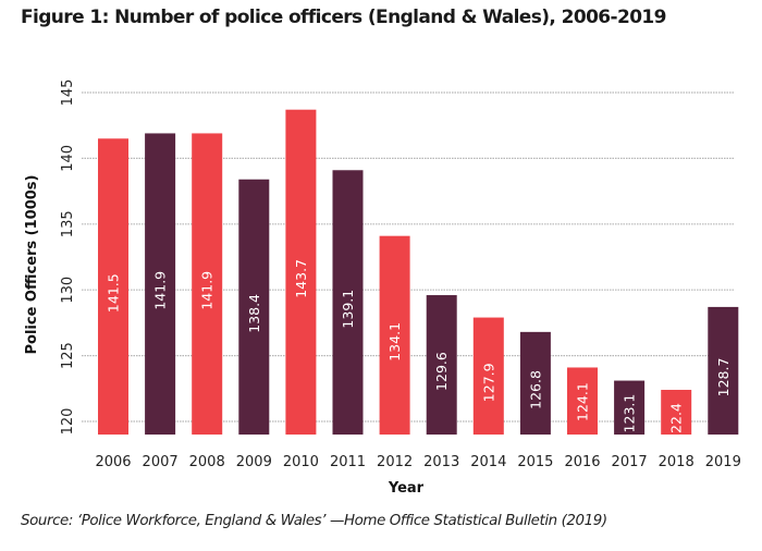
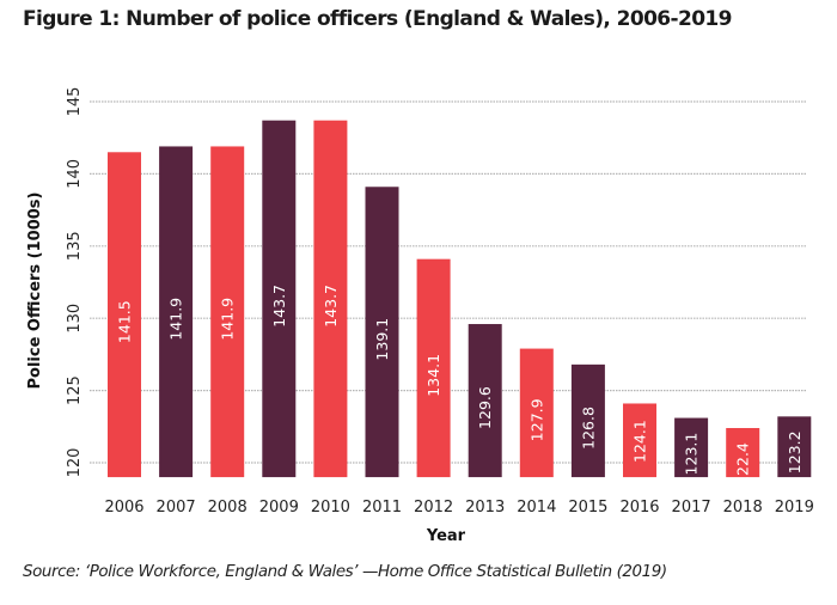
2009: 138.4 -> 143.7
2019: 128.7 -> 123.2
